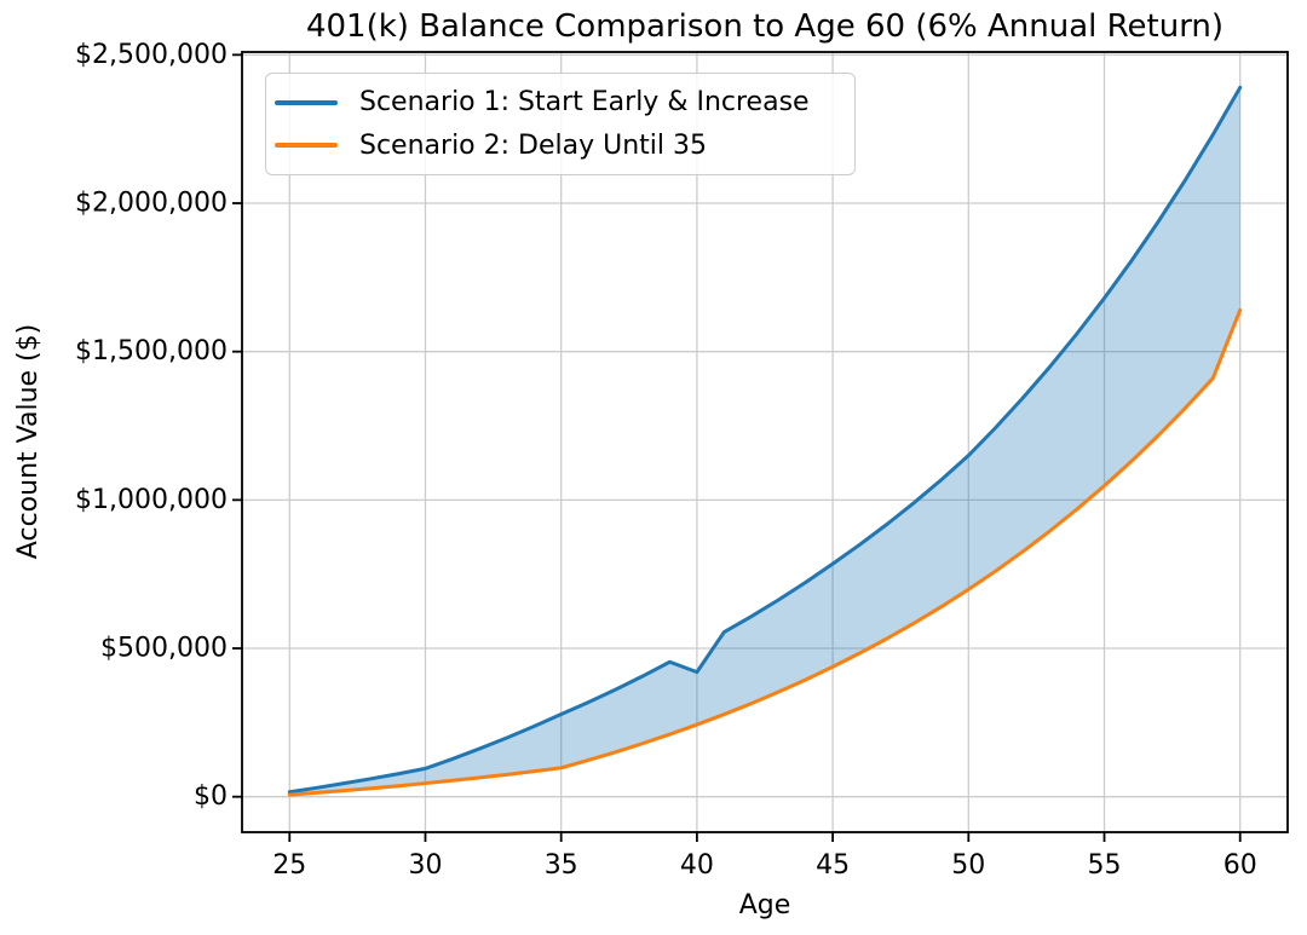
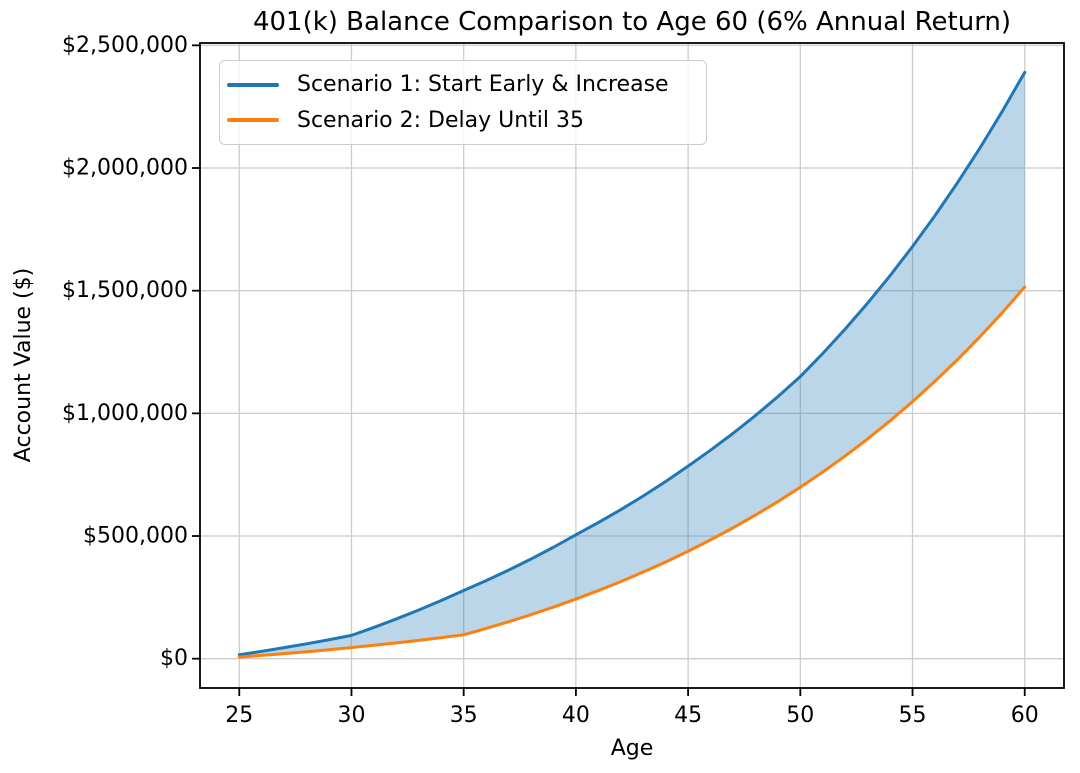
Scenario 1: Start Early & Increase/40: $420000 -> $500000
Scenario 2: Delay Until 35/60: $1640000 -> $1520000
